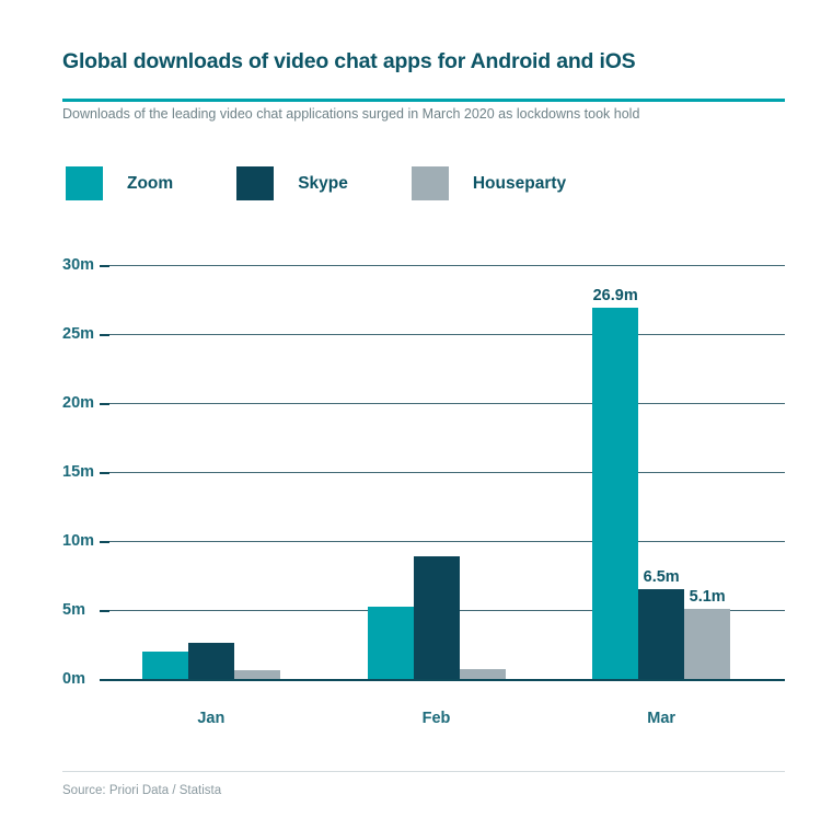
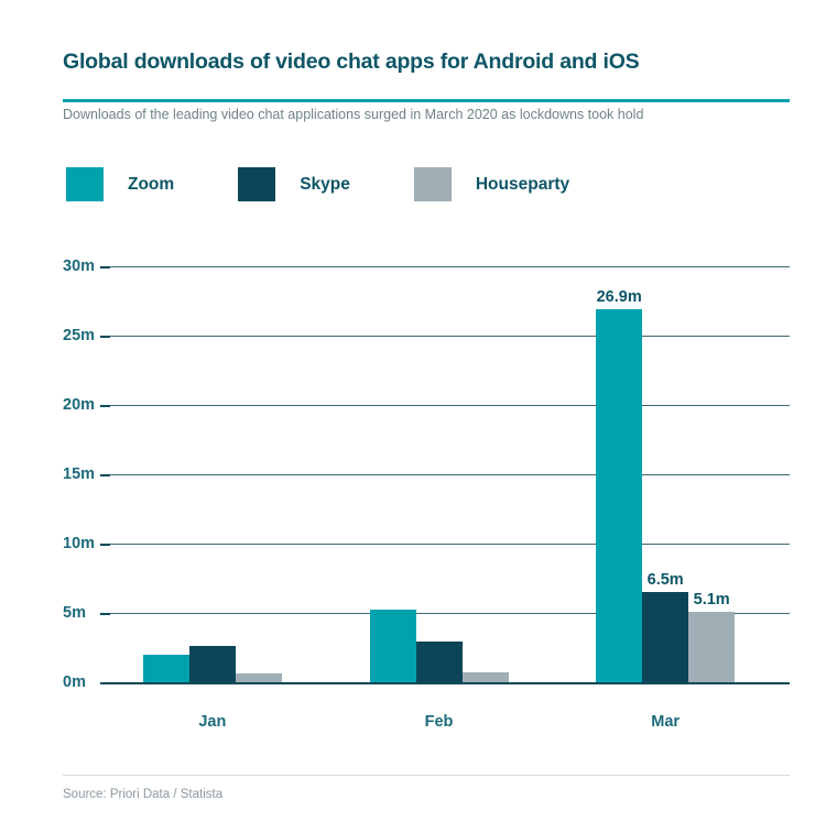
Skype/Feb: 8.9m -> 2.9m
